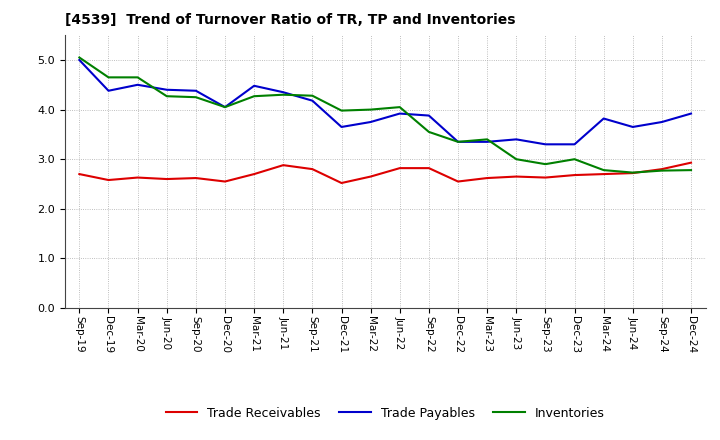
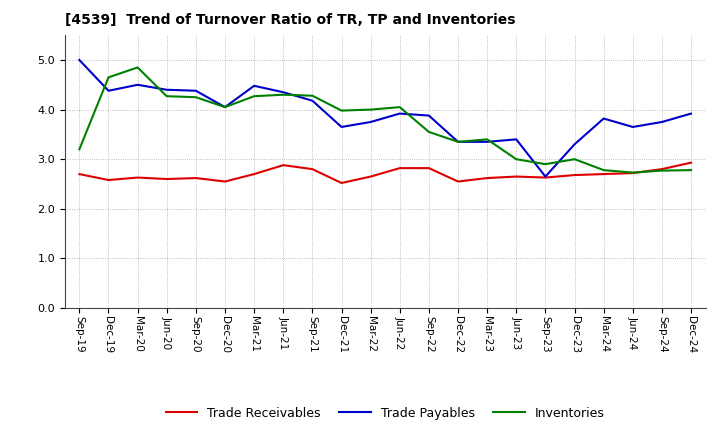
Inventories/Sep-19: 5.05 -> 3.20
Inventories/Mar-20: 4.65 -> 4.85
Trade Payables/Sep-23: 3.30 -> 2.65
